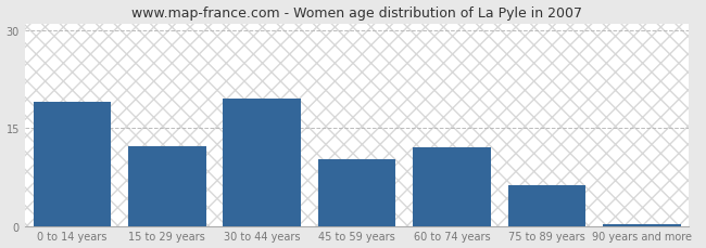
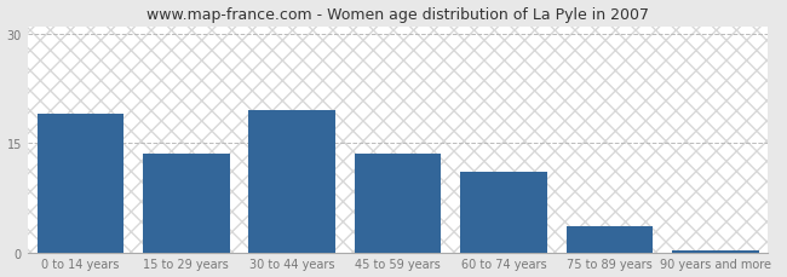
15 to 29 years: 12.2 -> 13.5
45 to 59 years: 10.2 -> 13.5
60 to 74 years: 12.0 -> 11.0
75 to 89 years: 6.2 -> 3.5
